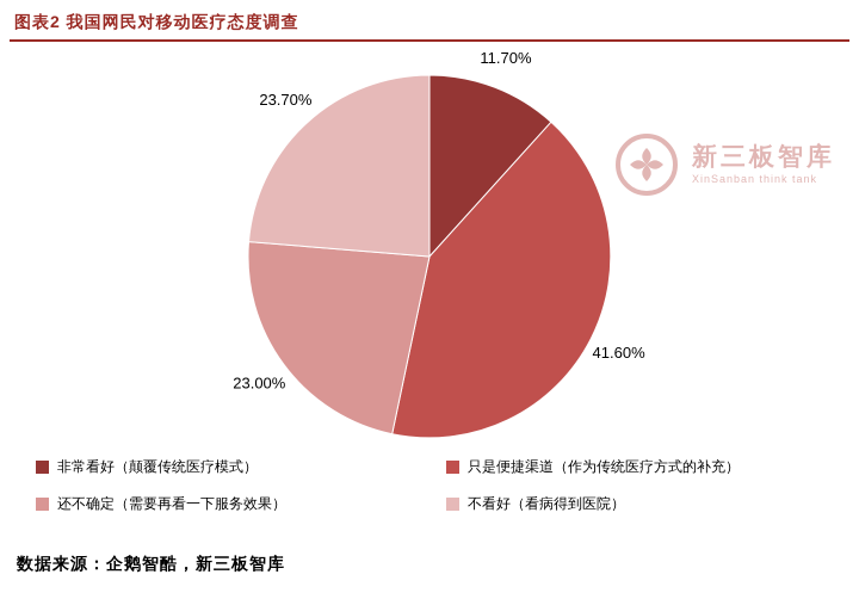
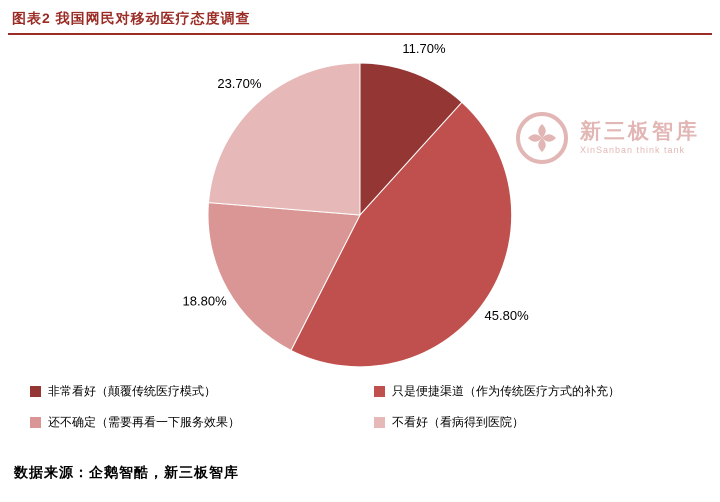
只是便捷渠道（作为传统医疗方式的补充）: 41.60% -> 45.80%
还不确定（需要再看一下服务效果）: 23.00% -> 18.80%
